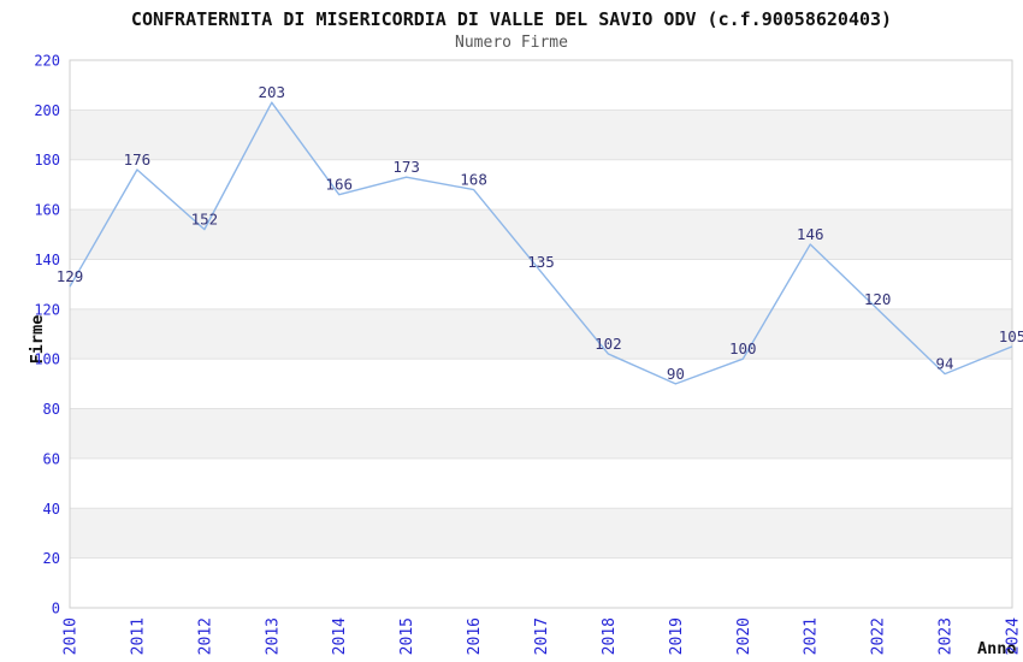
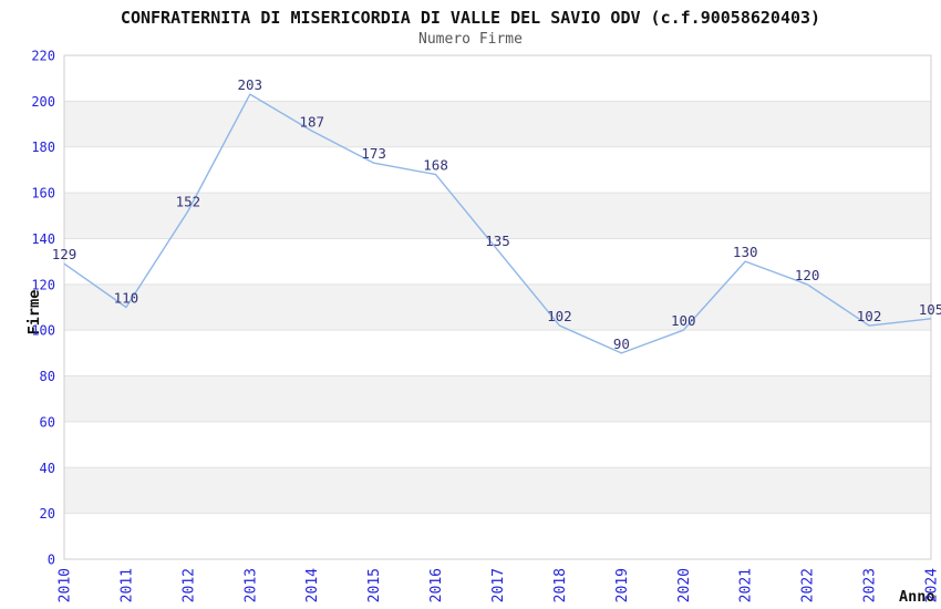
2011: 176 -> 110
2014: 166 -> 187
2021: 146 -> 130
2023: 94 -> 102
